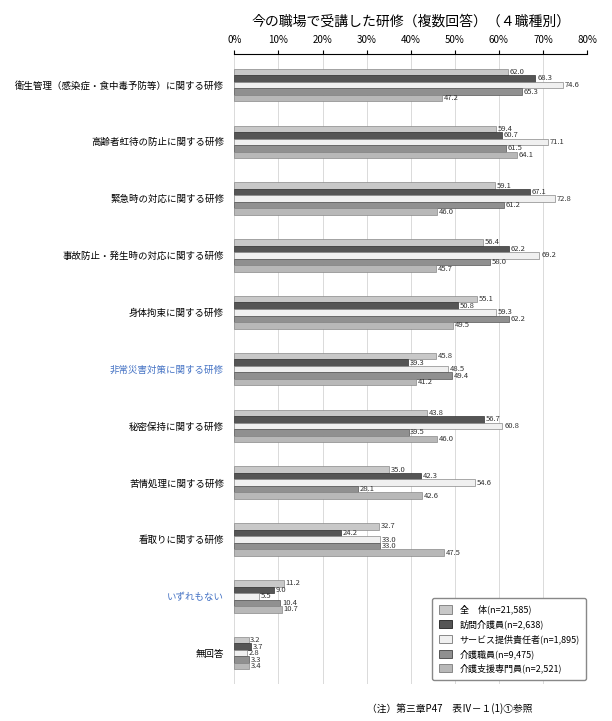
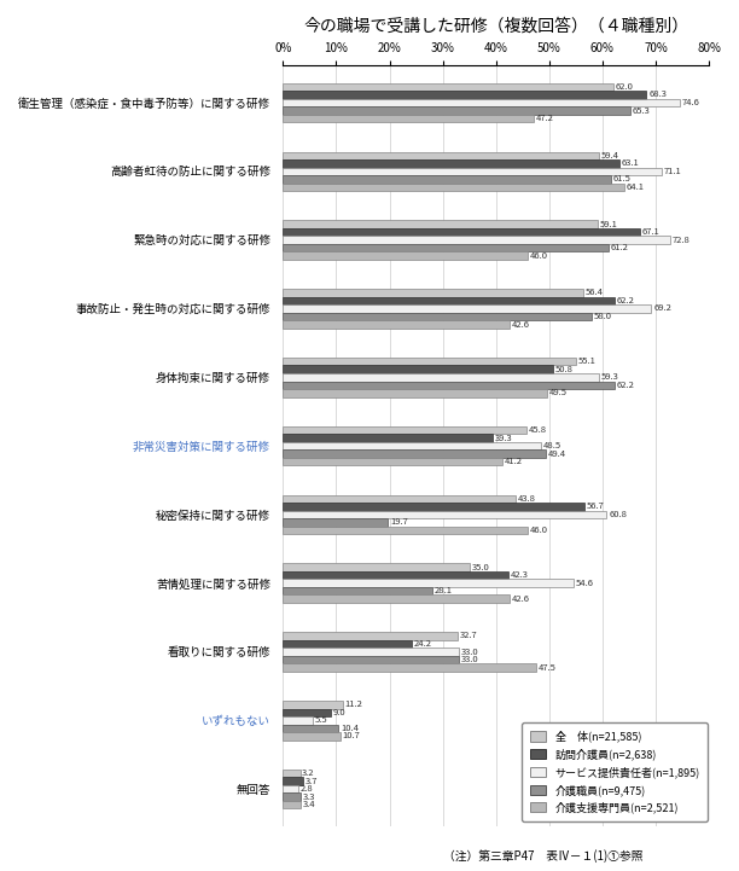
訪問介護員(n=2,638)/高齢者虹待の防止に関する研修: 60.7 -> 63.1
介護支援専門員(n=2,521)/事故防止・発生時の対応に関する研修: 45.7 -> 42.6
介護職員(n=9,475)/秘密保持に関する研修: 39.5 -> 19.7
